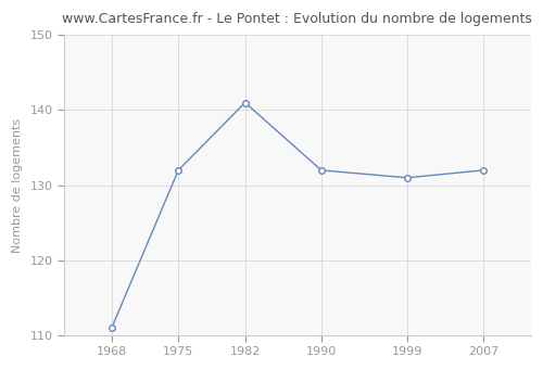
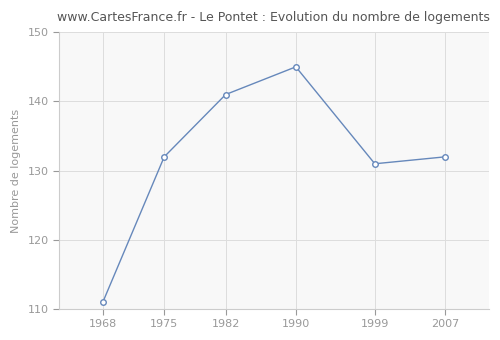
1990: 132 -> 145
